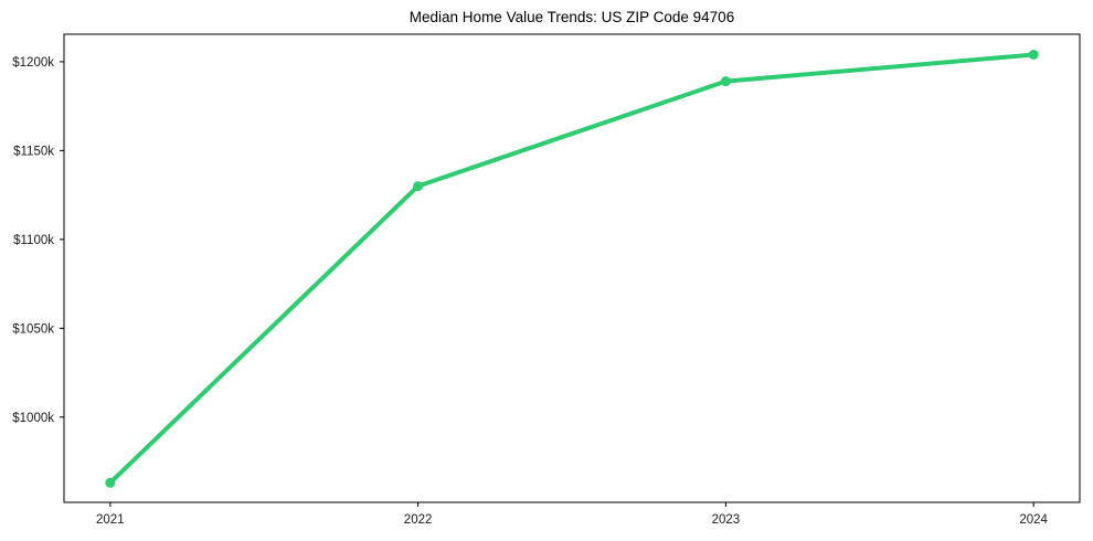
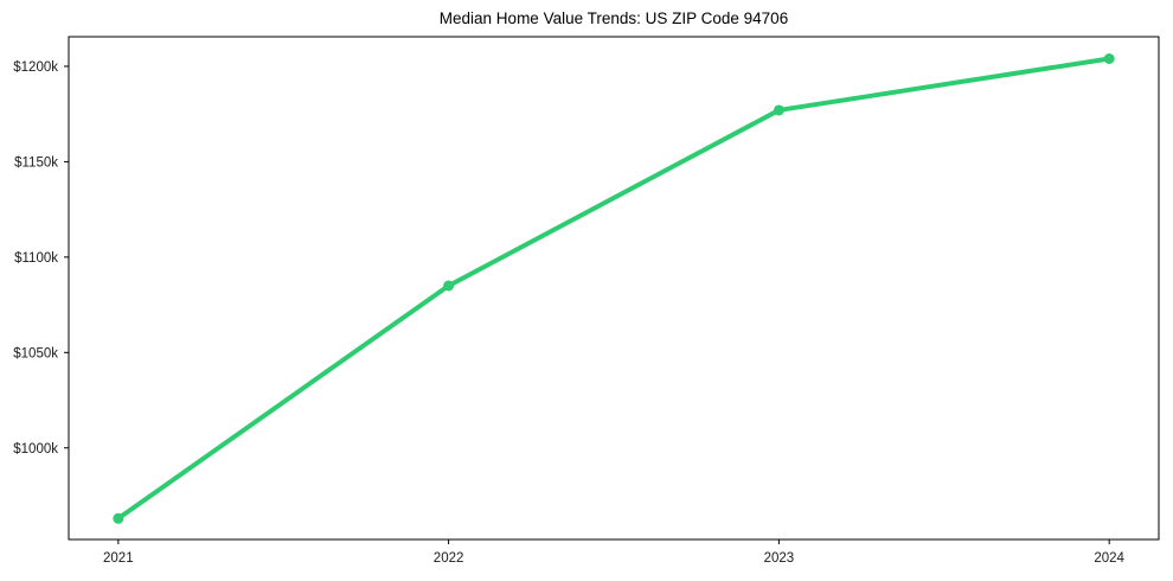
2022: $1130k -> $1085k
2023: $1189k -> $1177k
